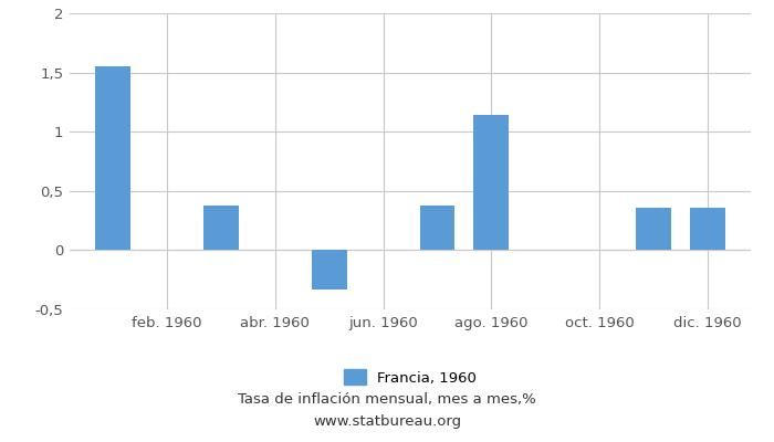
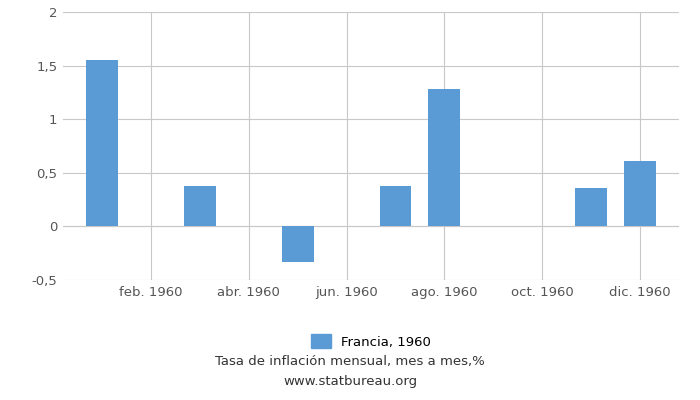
ago. 1960: 1,14 -> 1,28
dic. 1960: 0,36 -> 0,61
